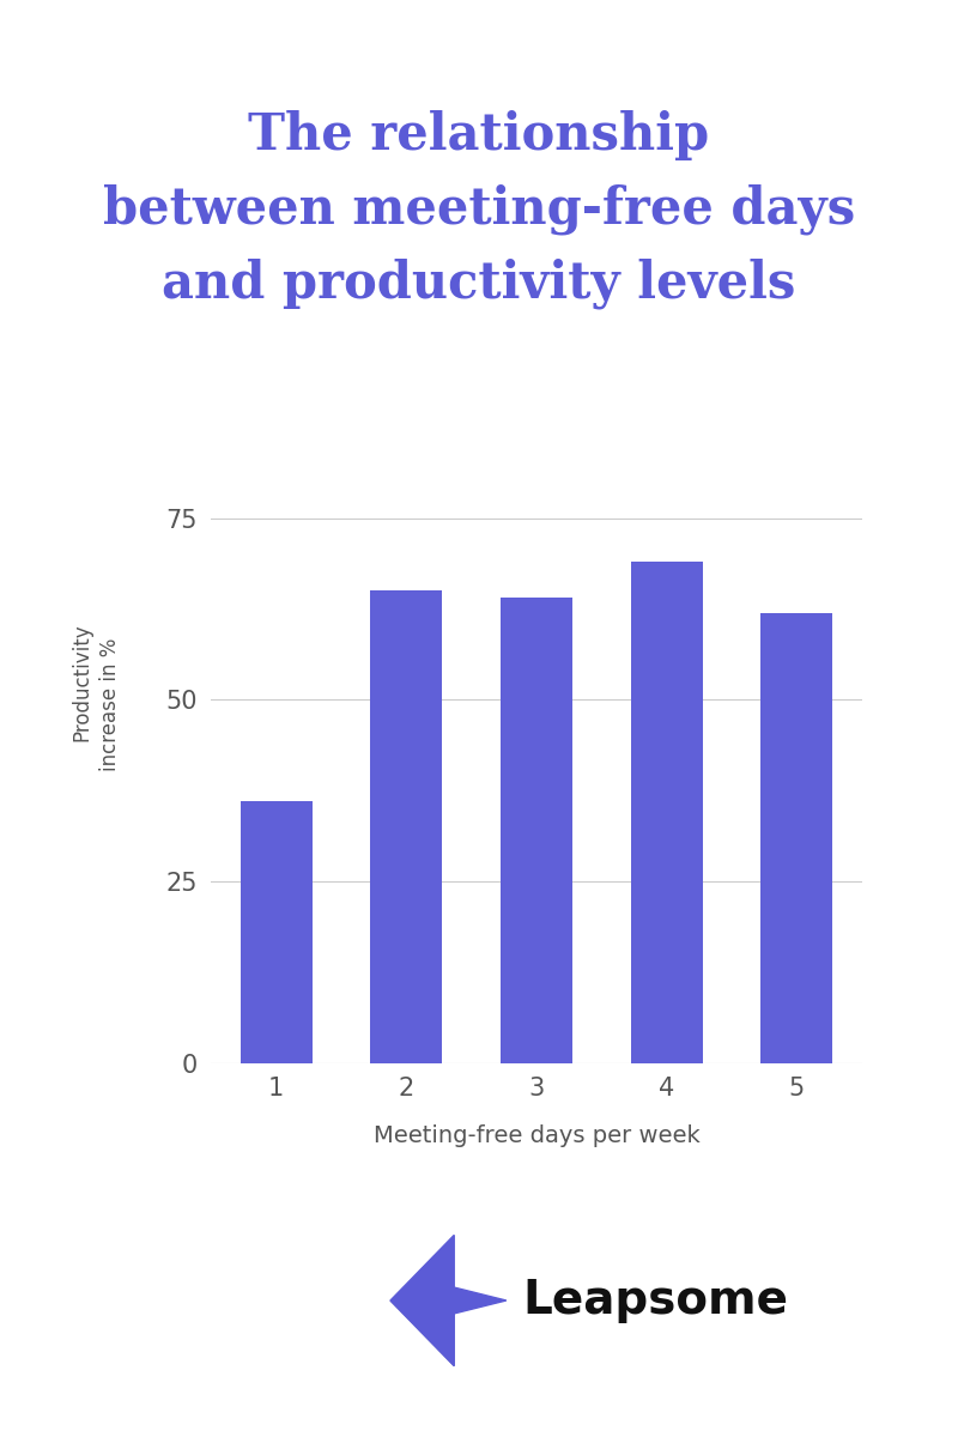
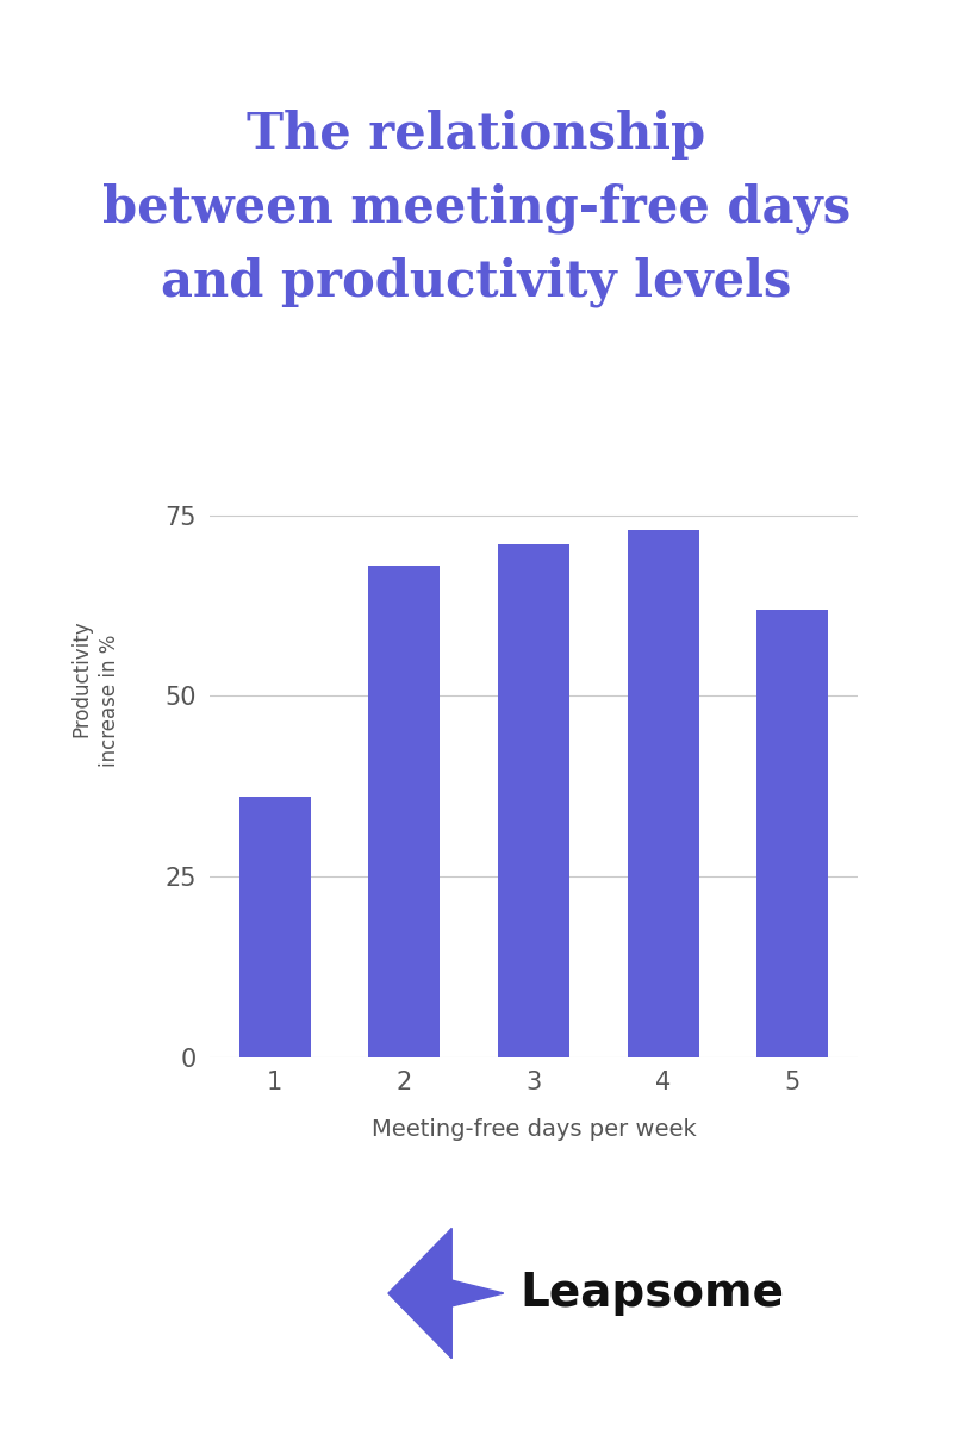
2: 65 -> 68
3: 64 -> 71
4: 69 -> 73
